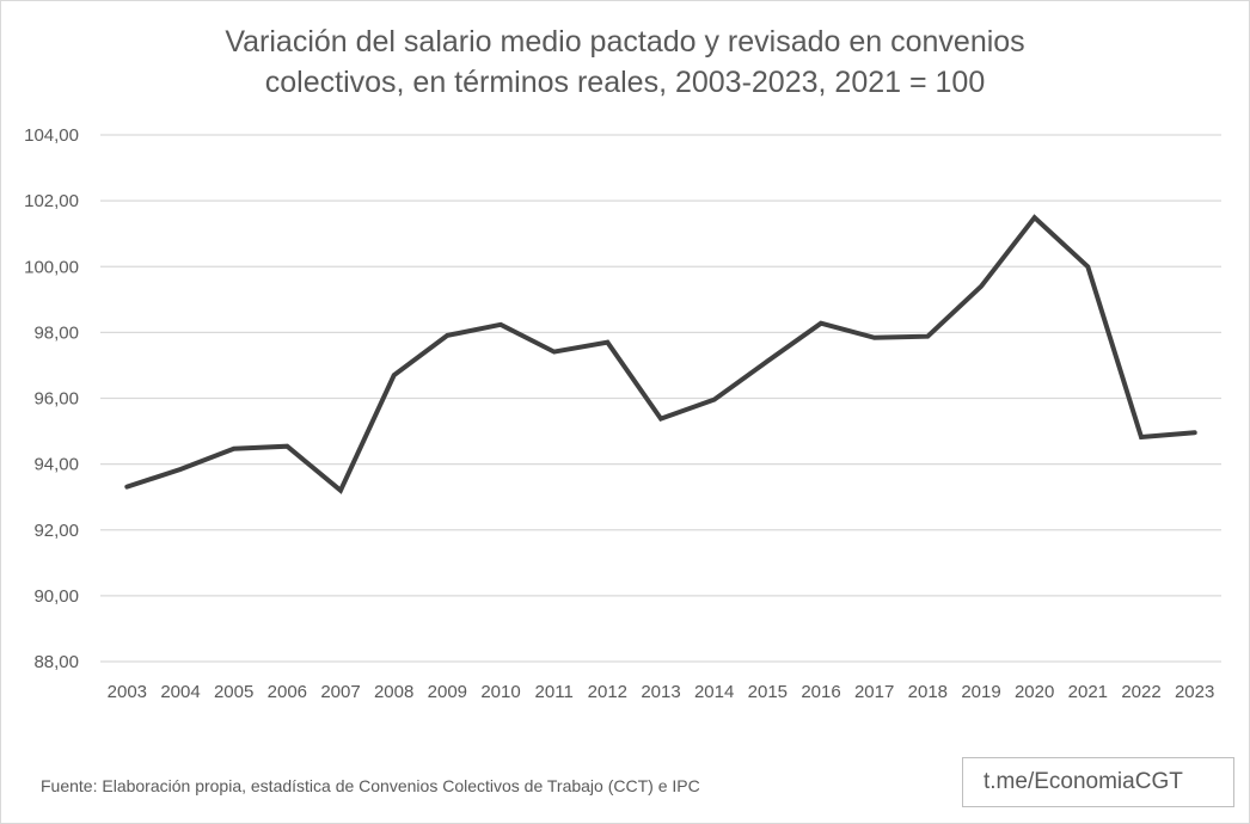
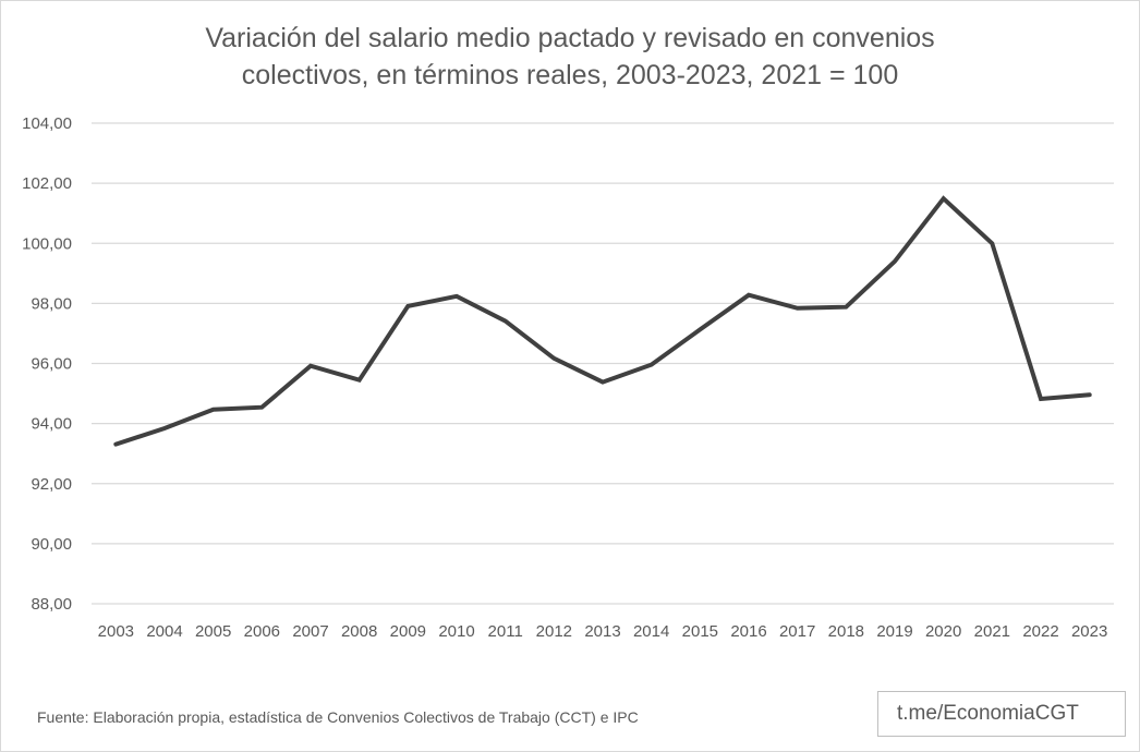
2007: 93,2 -> 95,9
2008: 96,7 -> 95,5
2012: 97,7 -> 96,2
